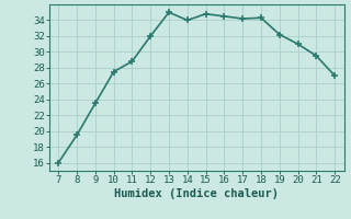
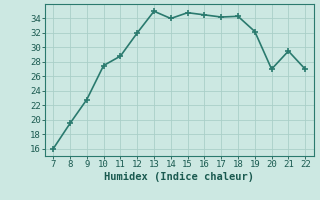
9: 23.5 -> 22.8
20: 31.0 -> 27.0
